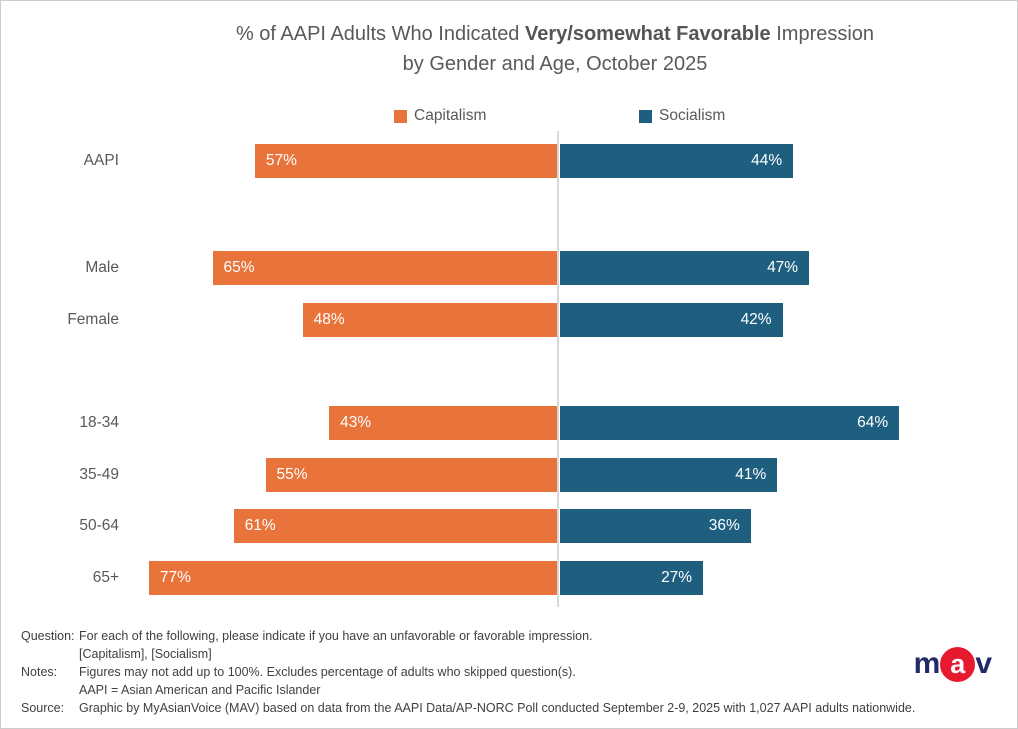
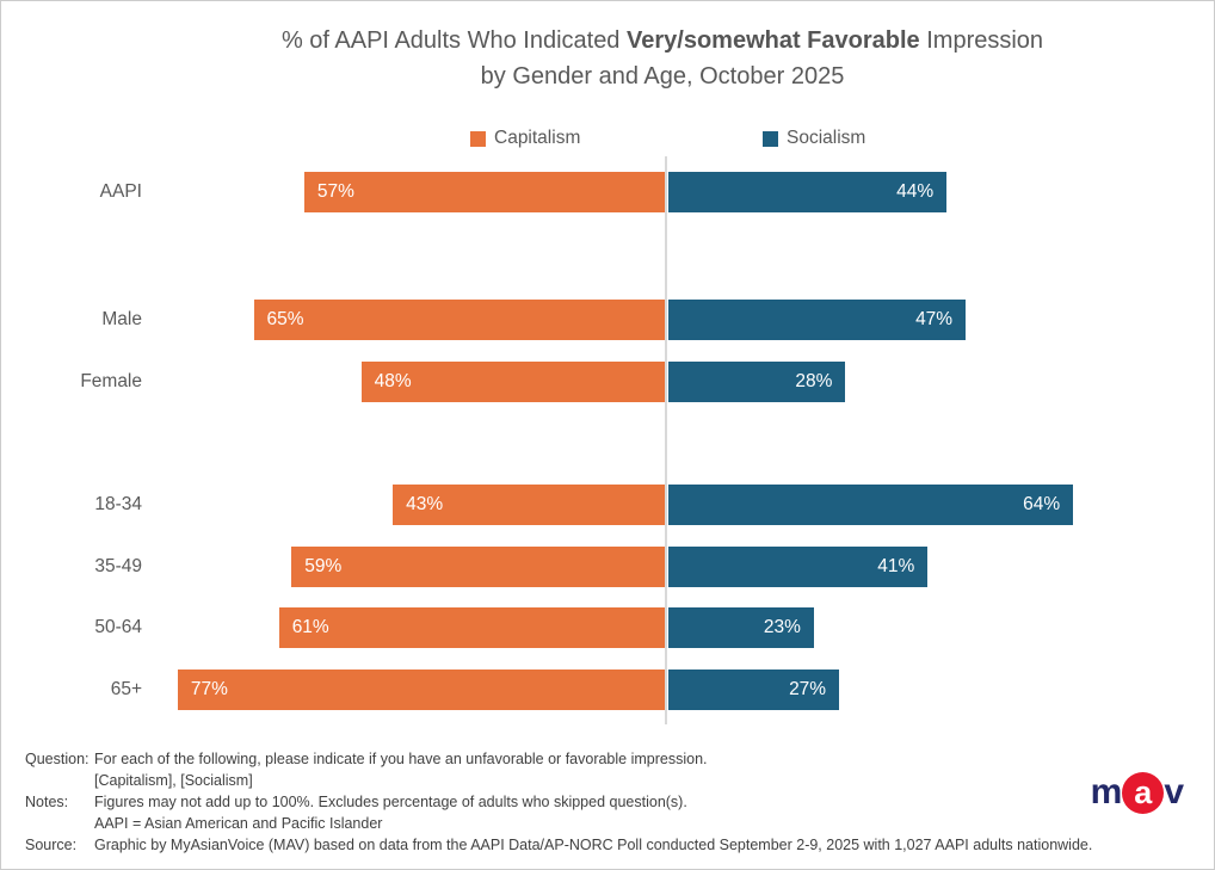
Socialism/Female: 42% -> 28%
Capitalism/35-49: 55% -> 59%
Socialism/50-64: 36% -> 23%
